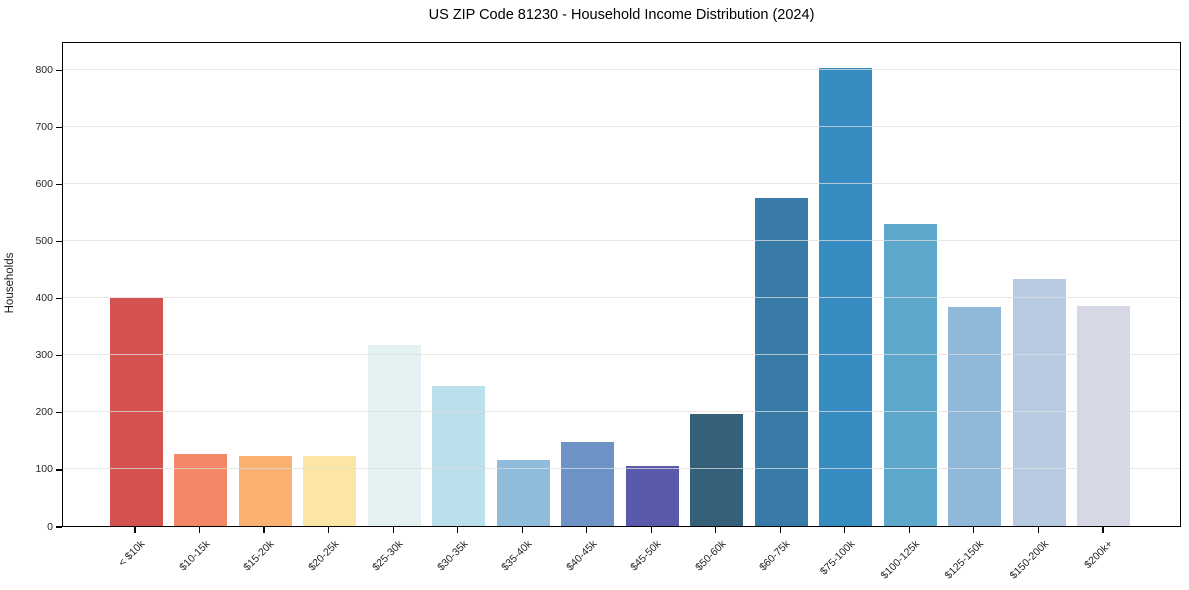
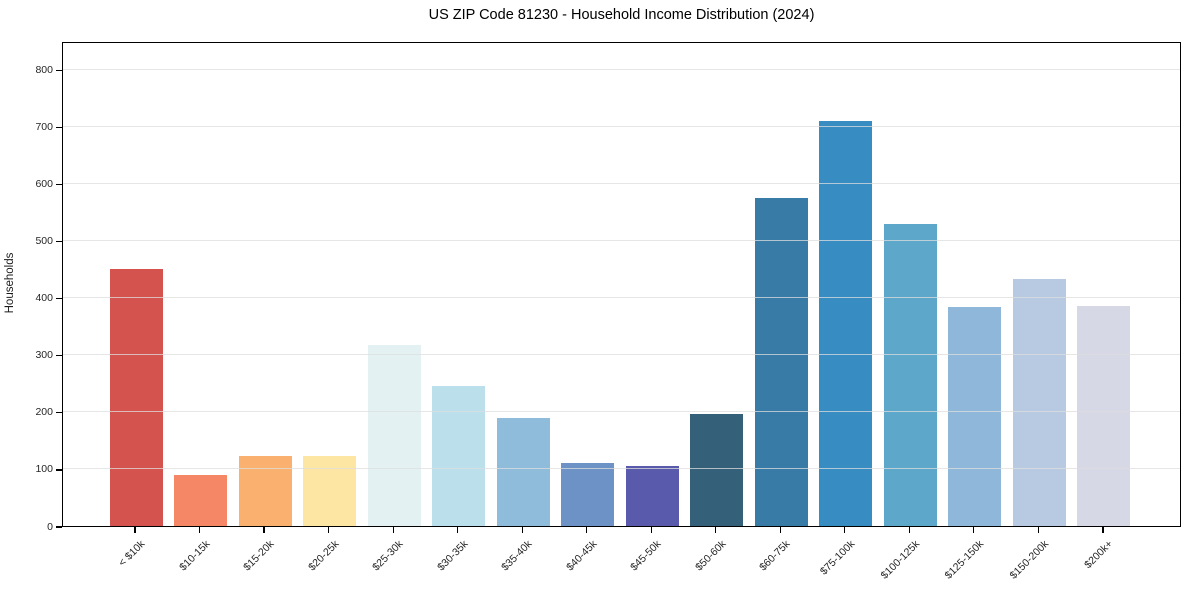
< $10k: 400 -> 450
$10-15k: 130 -> 90
$35-40k: 120 -> 190
$40-45k: 150 -> 110
$75-100k: 800 -> 710
